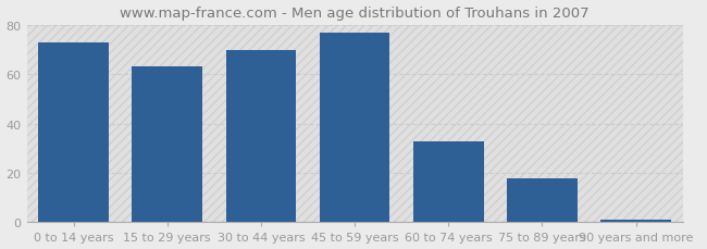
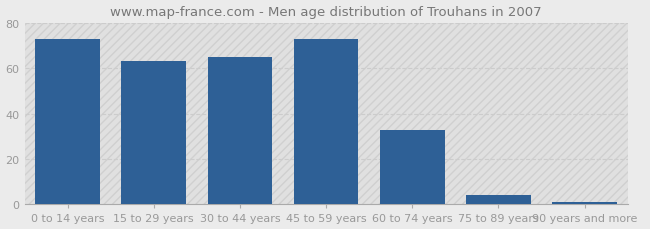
30 to 44 years: 70 -> 65
45 to 59 years: 77 -> 73
75 to 89 years: 18 -> 4
